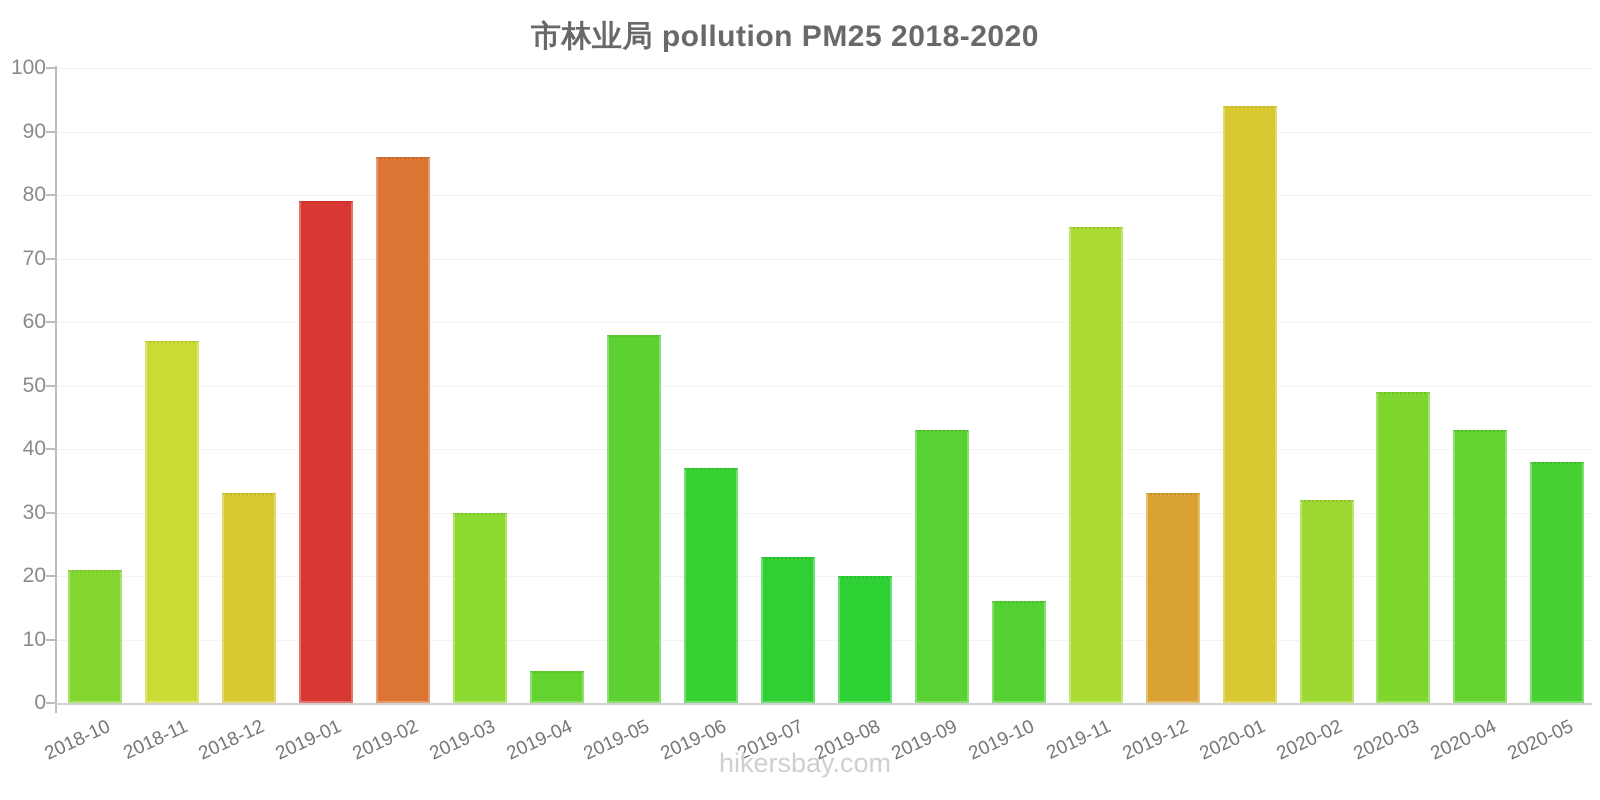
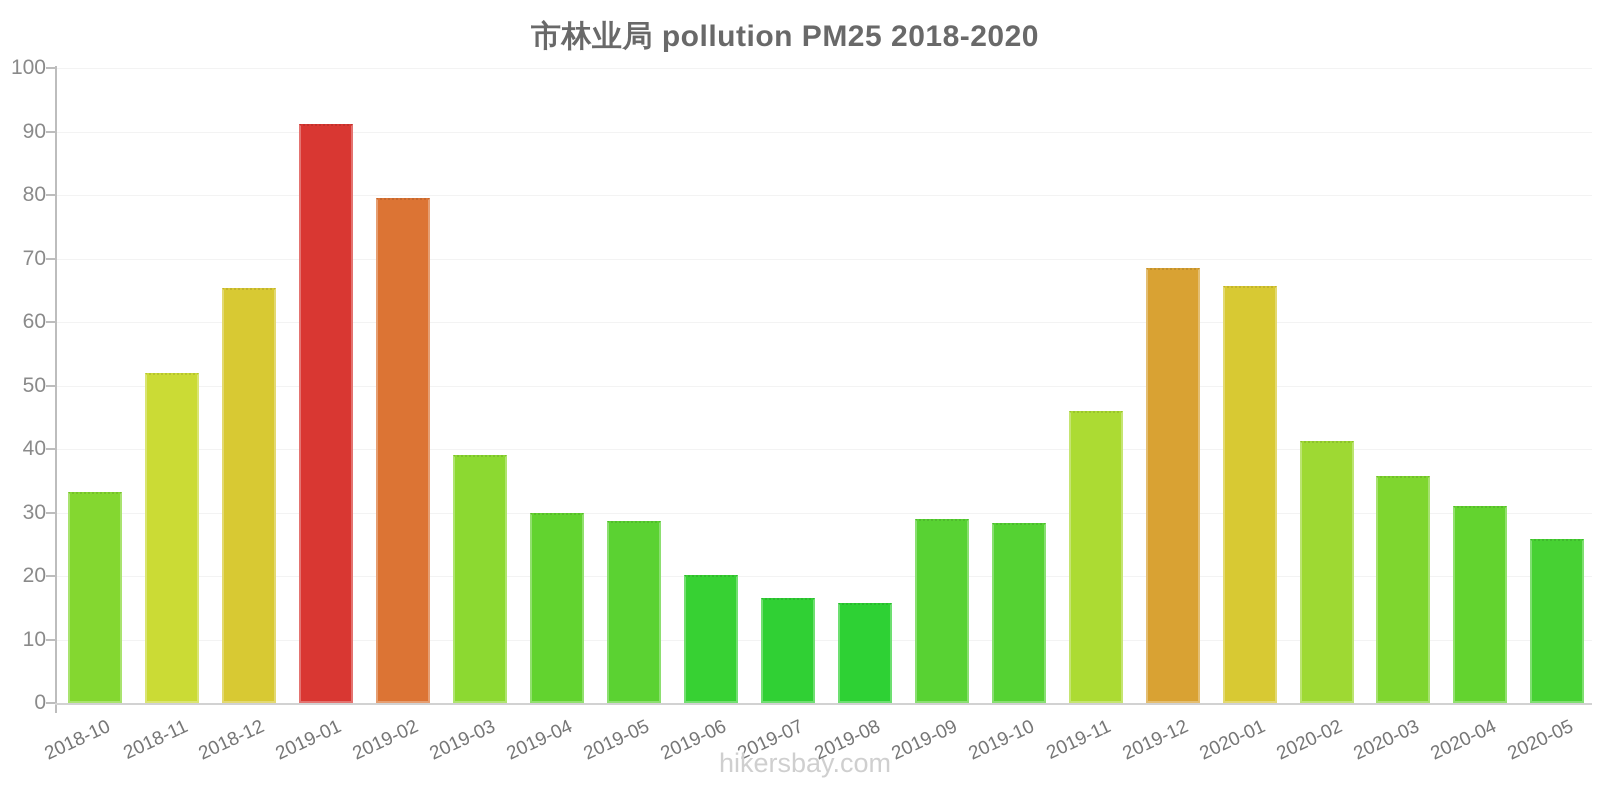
2018-10: 21 -> 33
2018-11: 57 -> 52
2018-12: 33 -> 65
2019-01: 79 -> 91
2019-02: 86 -> 80
2019-03: 30 -> 39
2019-04: 5 -> 30
2019-05: 58 -> 29
2019-06: 37 -> 20
2019-07: 23 -> 16
2019-08: 20 -> 16
2019-09: 43 -> 29
2019-10: 16 -> 28
2019-11: 75 -> 46
2019-12: 33 -> 68
2020-01: 94 -> 66
2020-02: 32 -> 41
2020-03: 49 -> 36
2020-04: 43 -> 31
2020-05: 38 -> 26
